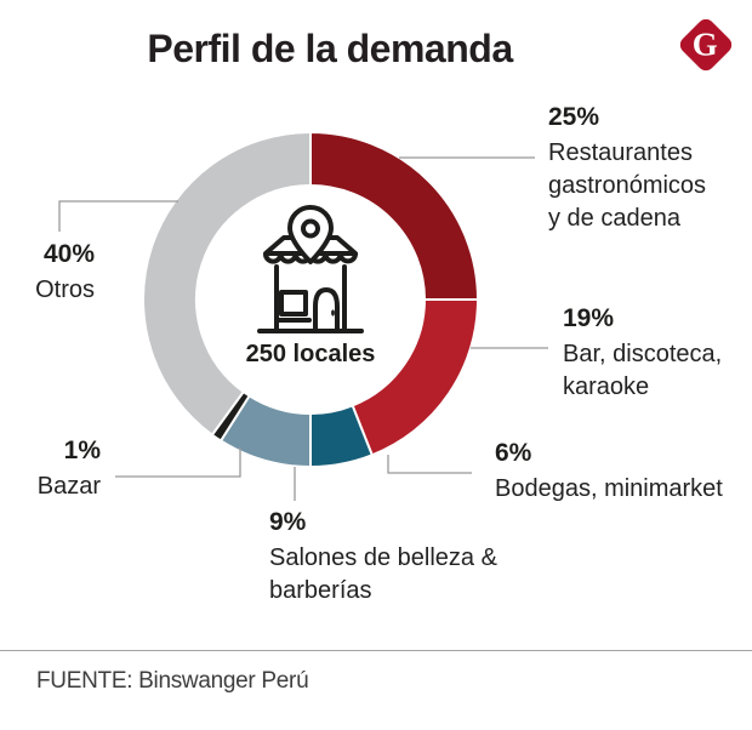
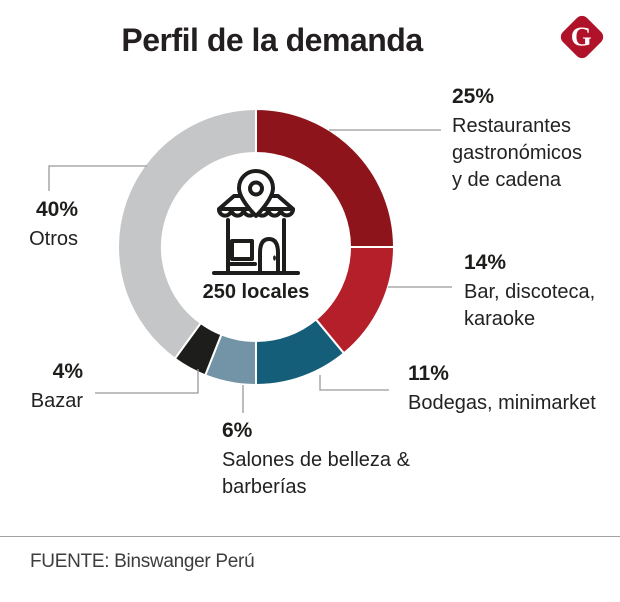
Bar, discoteca, karaoke: 19% -> 14%
Bodegas, minimarket: 6% -> 11%
Salones de belleza & barberías: 9% -> 6%
Bazar: 1% -> 4%
